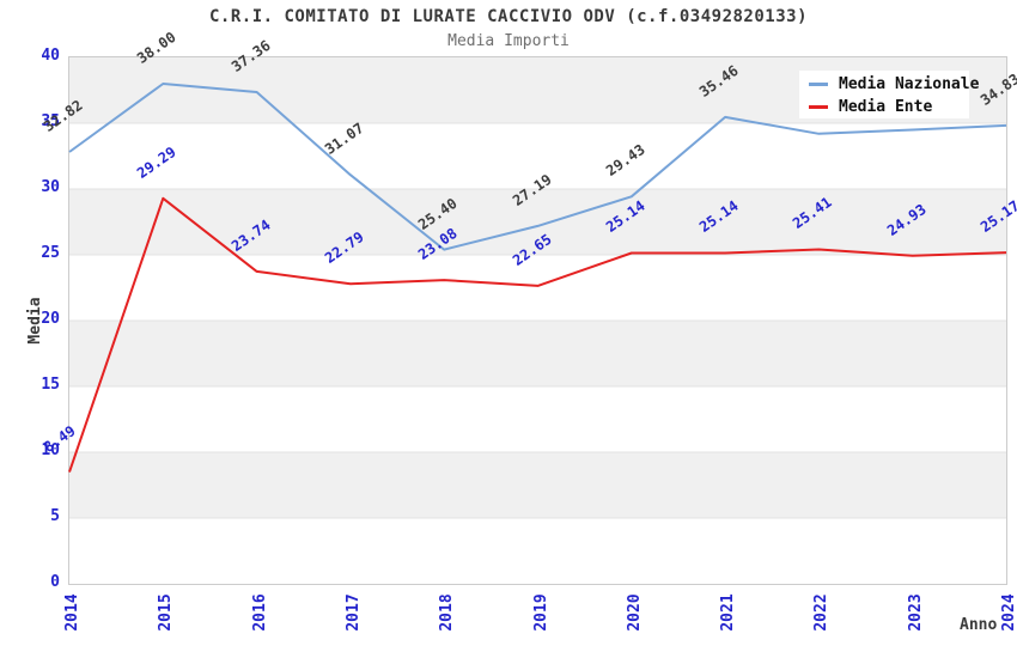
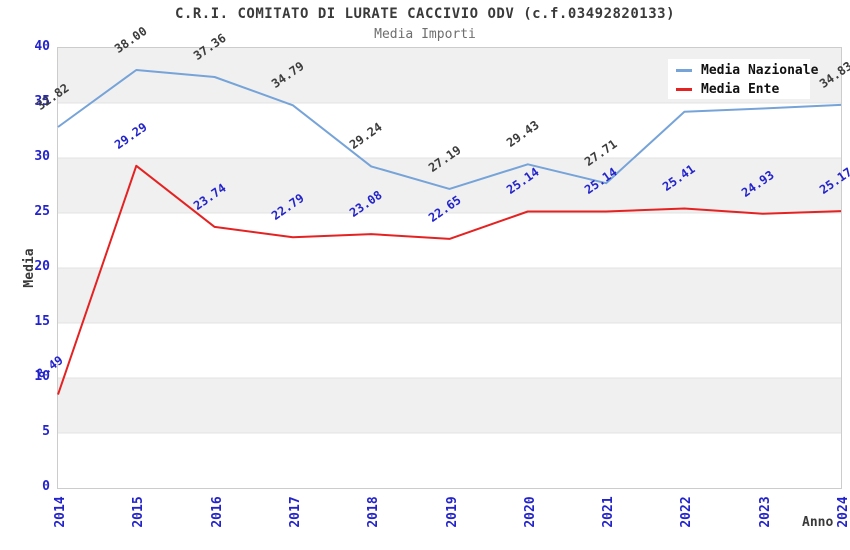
Media Nazionale/2017: 31.07 -> 34.79
Media Nazionale/2018: 25.40 -> 29.24
Media Nazionale/2021: 35.46 -> 27.71
